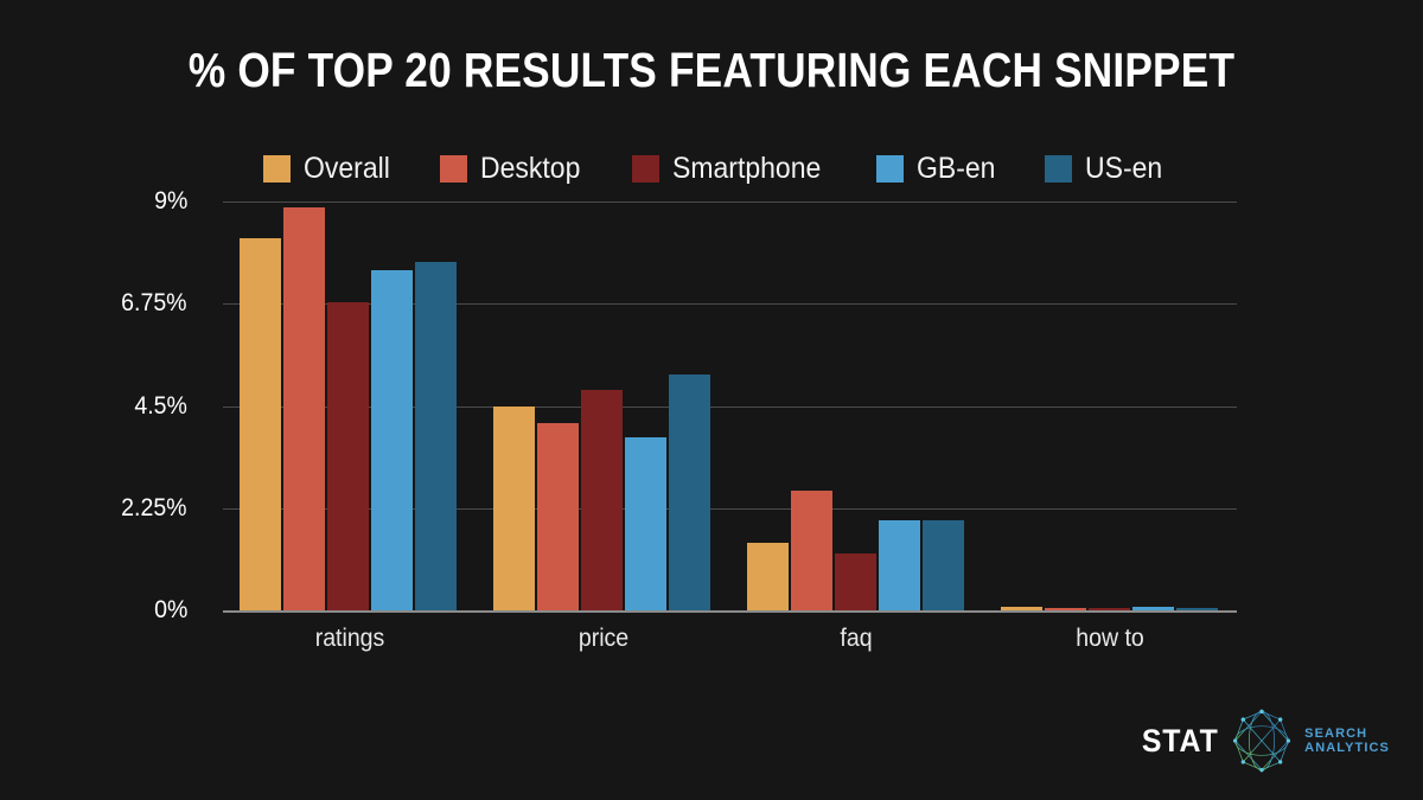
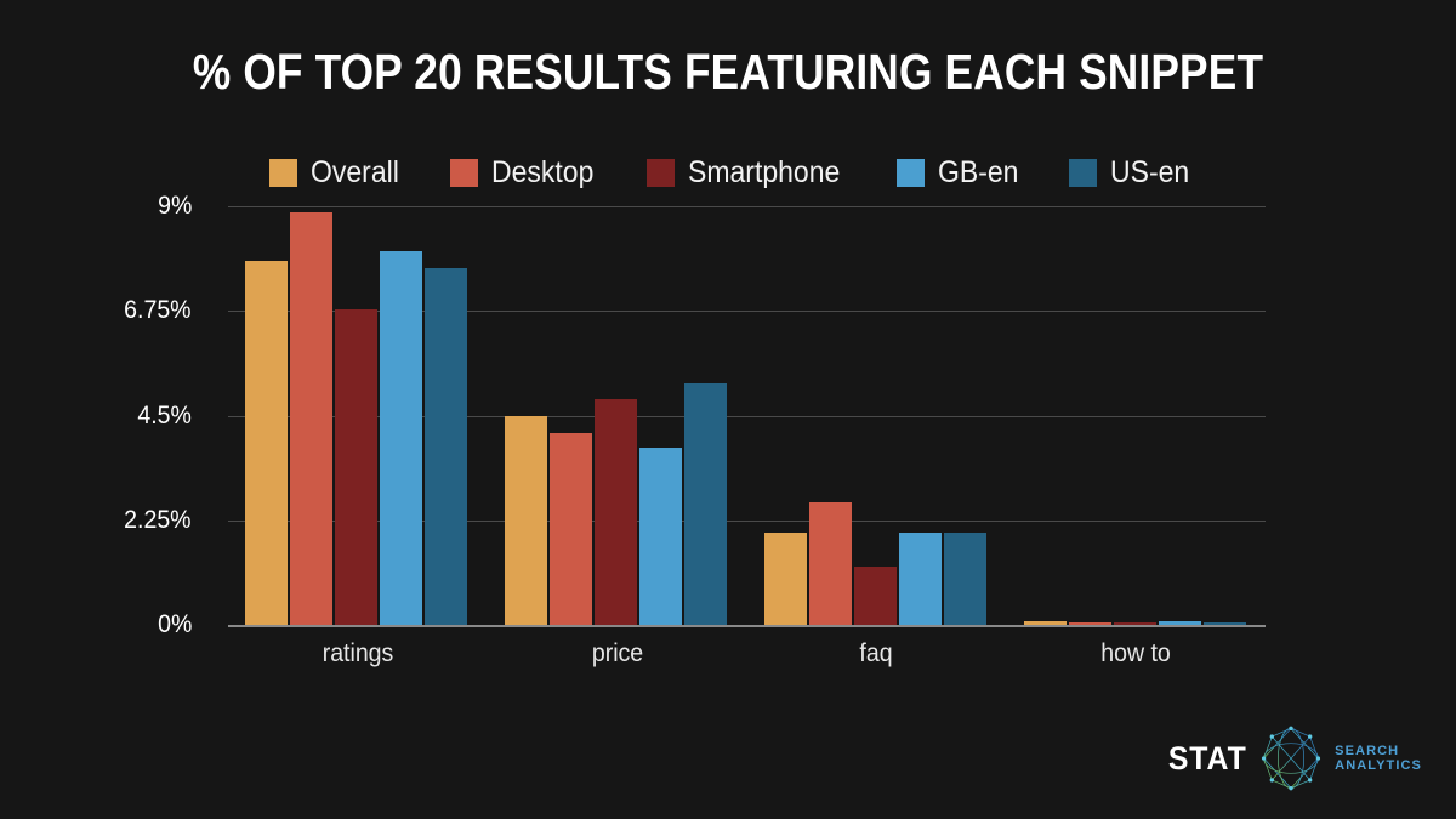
Overall/ratings: 8.2% -> 7.8%
GB-en/ratings: 7.5% -> 8.0%
Overall/faq: 1.5% -> 2.0%
